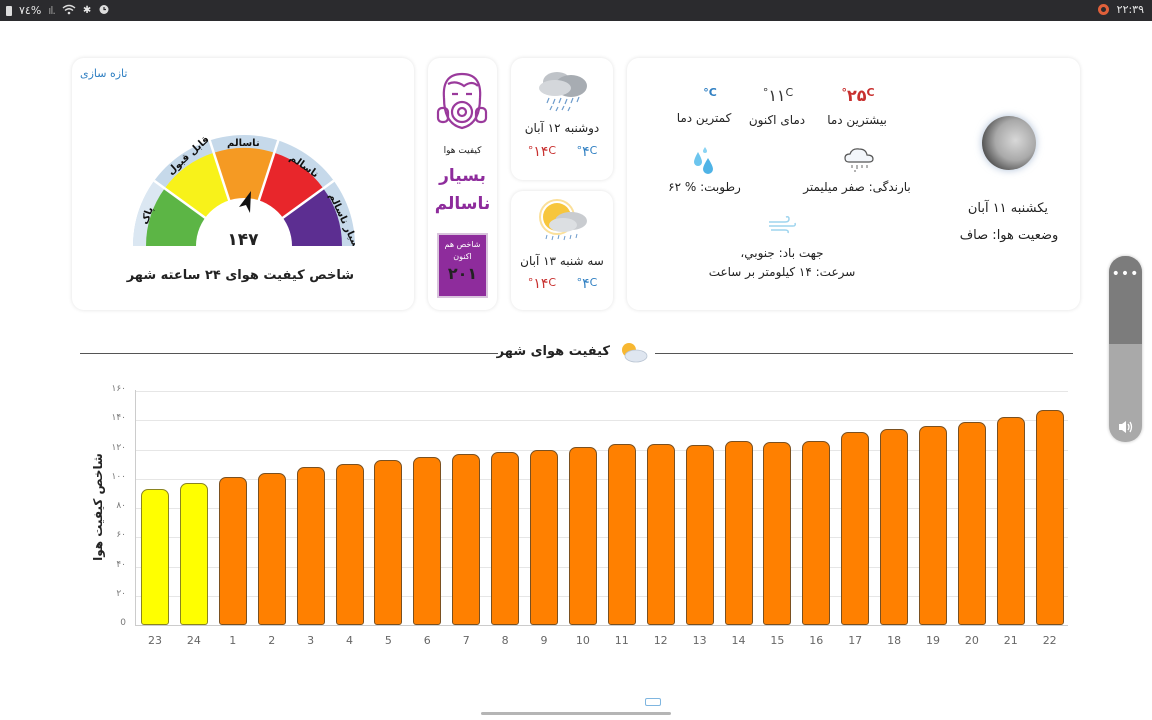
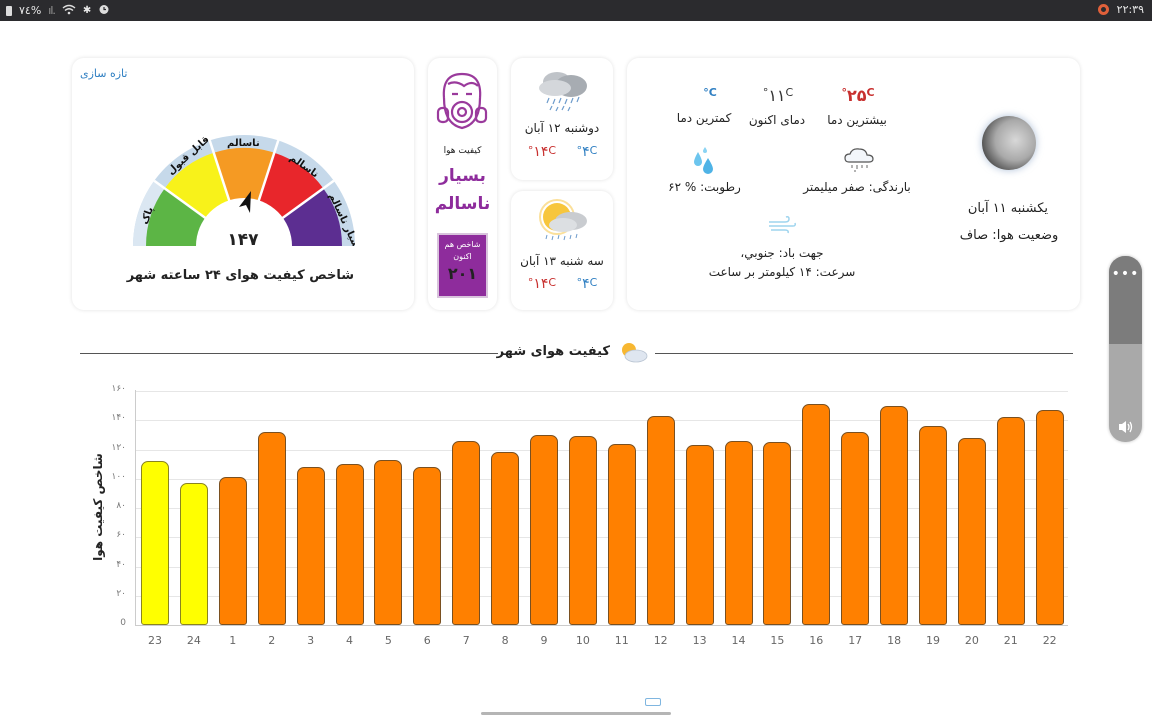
23: 93 -> 112
2: 104 -> 132
6: 115 -> 108
7: 117 -> 126
9: 120 -> 130
10: 122 -> 129
12: 124 -> 143
16: 126 -> 151
18: 134 -> 150
20: 139 -> 128
